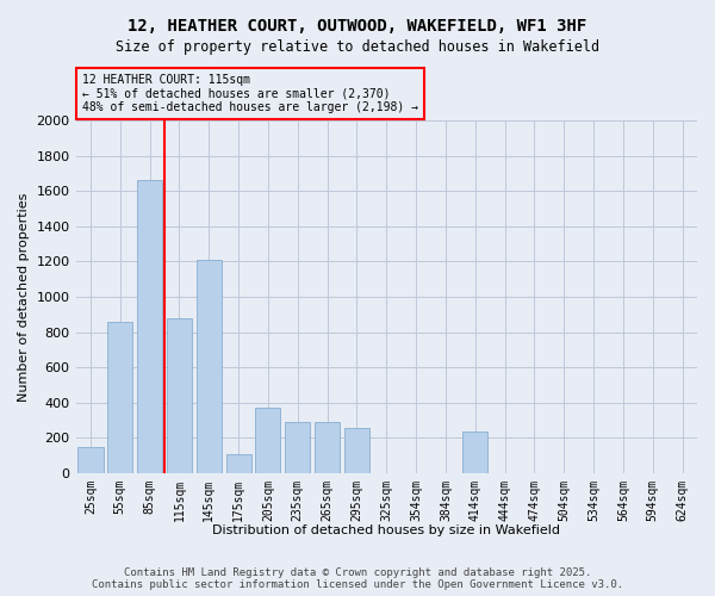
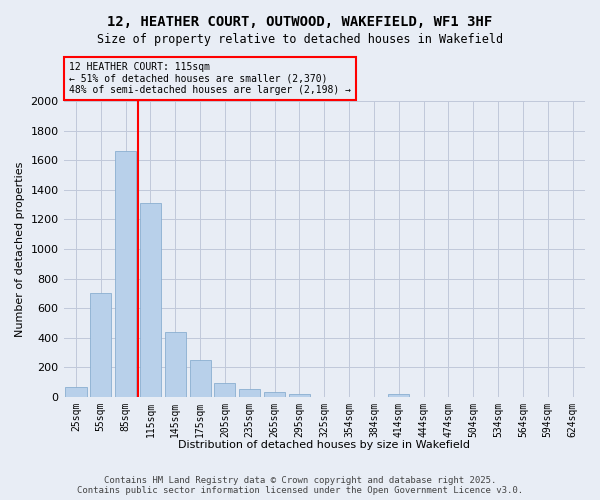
25sqm: 150 -> 70
55sqm: 860 -> 700
115sqm: 880 -> 1310
145sqm: 1210 -> 440
175sqm: 110 -> 250
205sqm: 370 -> 100
235sqm: 290 -> 60
265sqm: 290 -> 40
295sqm: 260 -> 20
414sqm: 240 -> 20
